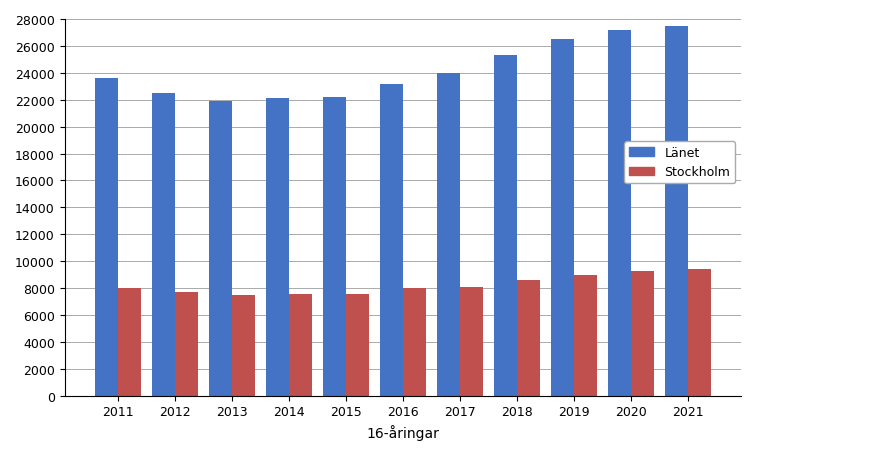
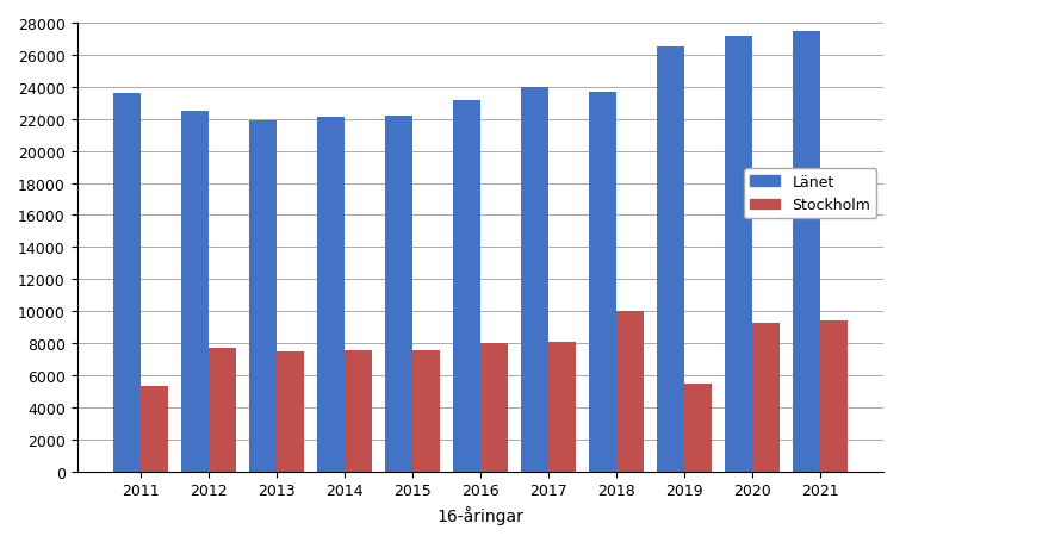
Stockholm/2011: 8000 -> 5300
Länet/2018: 25300 -> 23700
Stockholm/2018: 8600 -> 10000
Stockholm/2019: 9000 -> 5500
